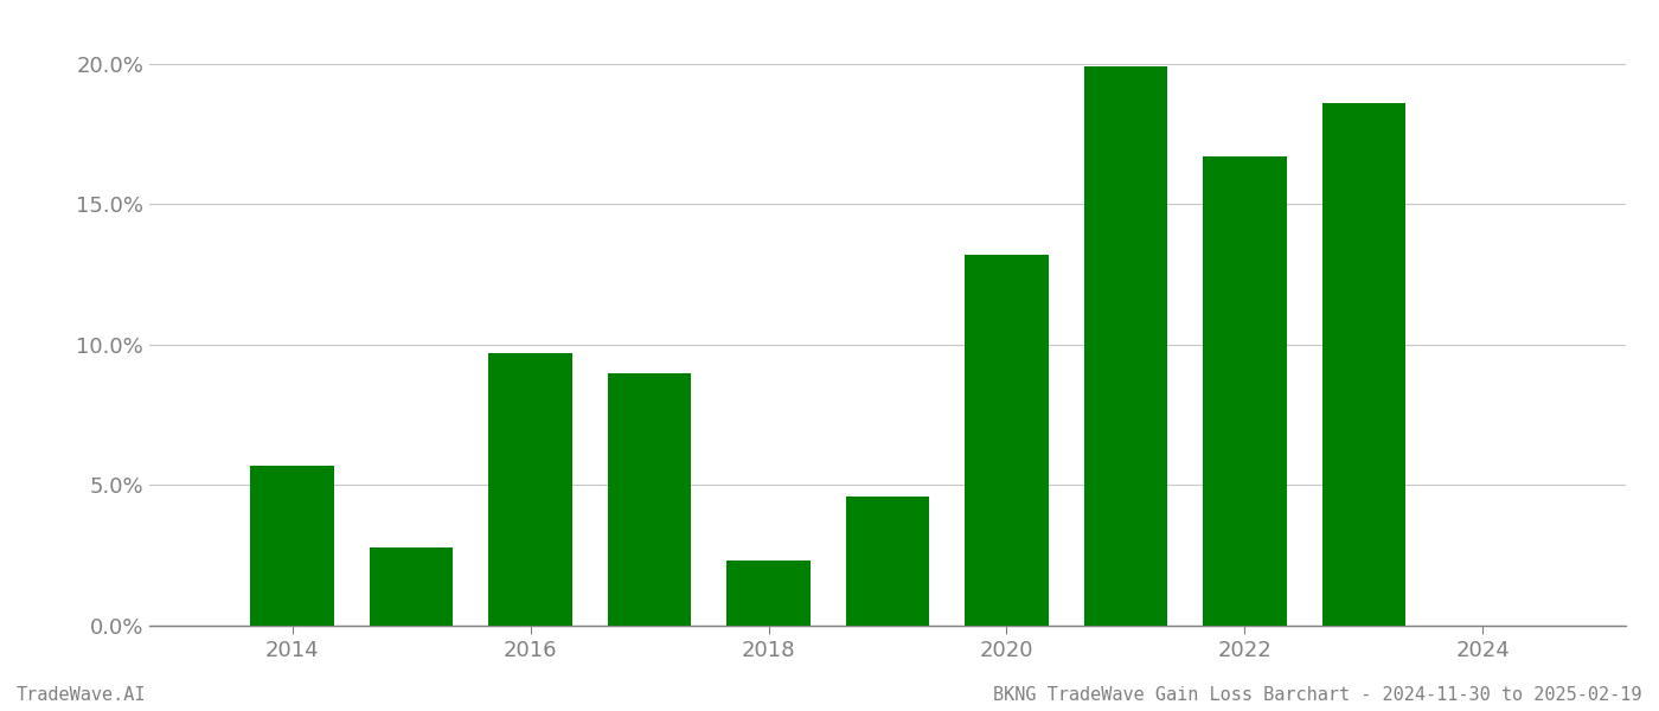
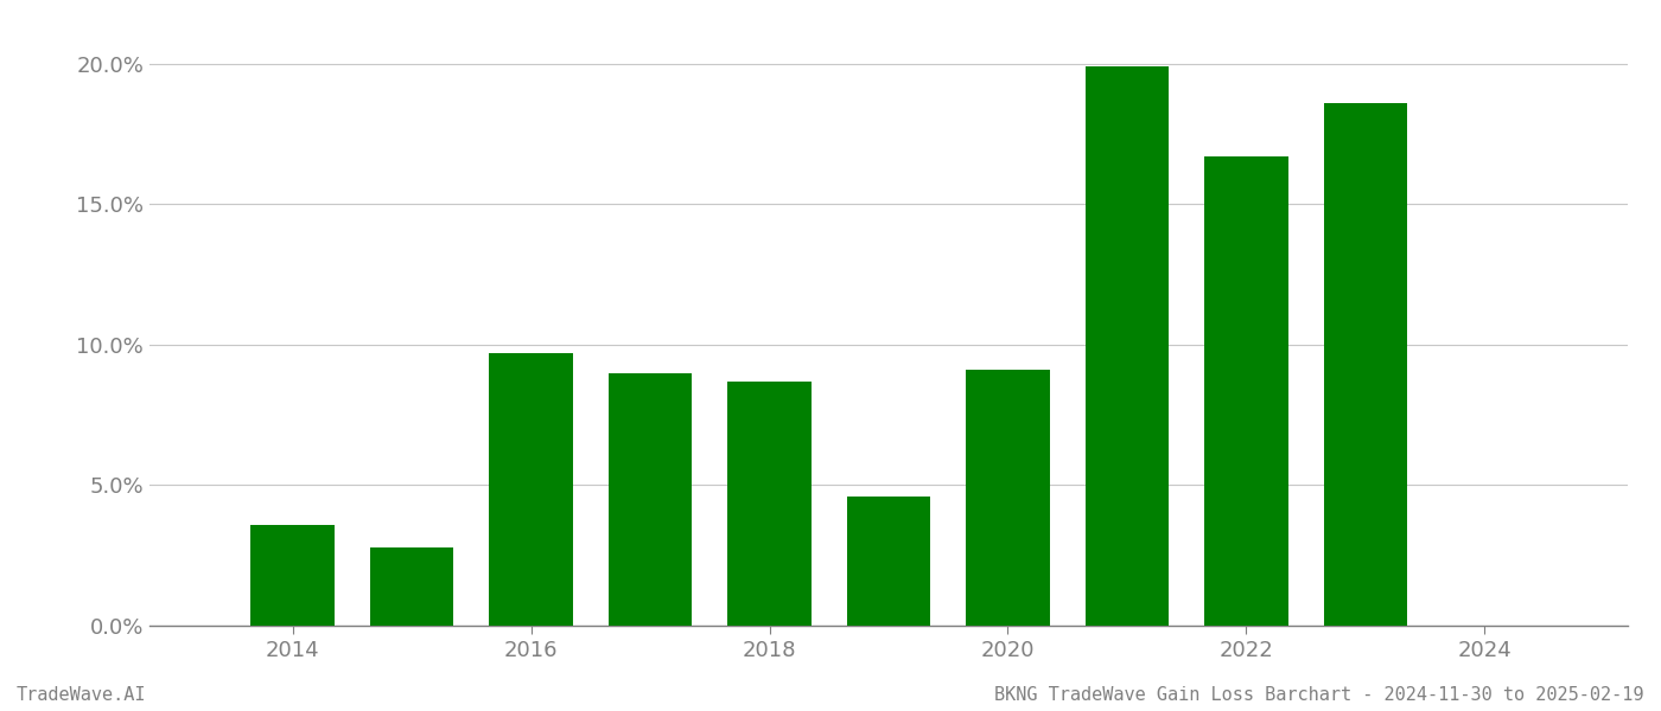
2014: 5.7% -> 3.6%
2018: 2.3% -> 8.7%
2020: 13.2% -> 9.1%
